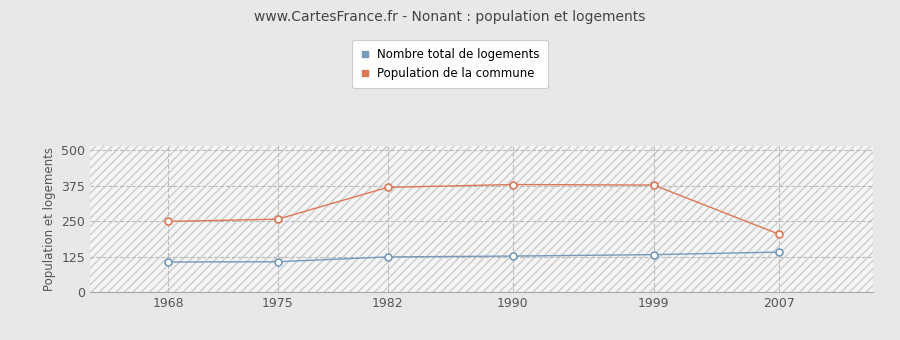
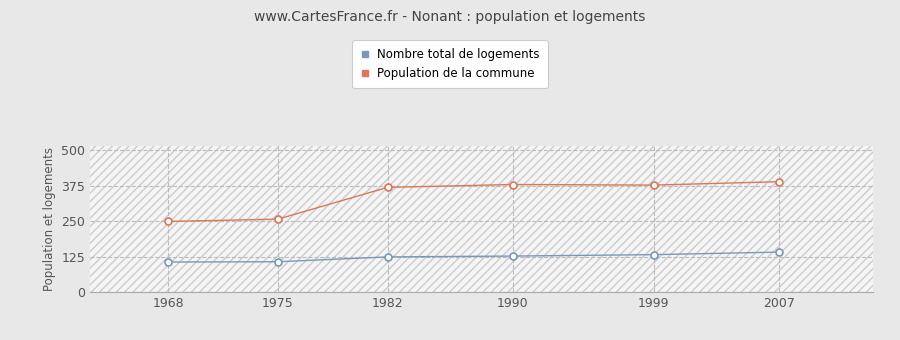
Population de la commune/2007: 205 -> 390
